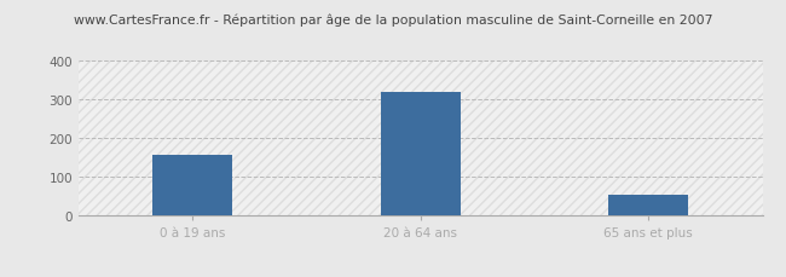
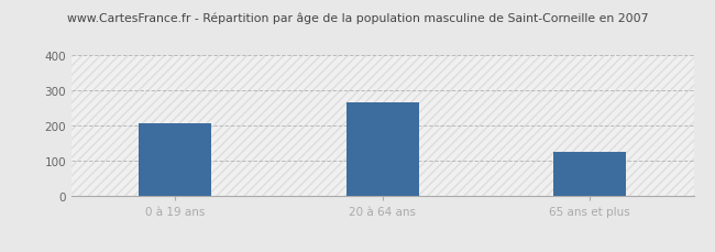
0 à 19 ans: 157 -> 205
20 à 64 ans: 317 -> 265
65 ans et plus: 55 -> 125
